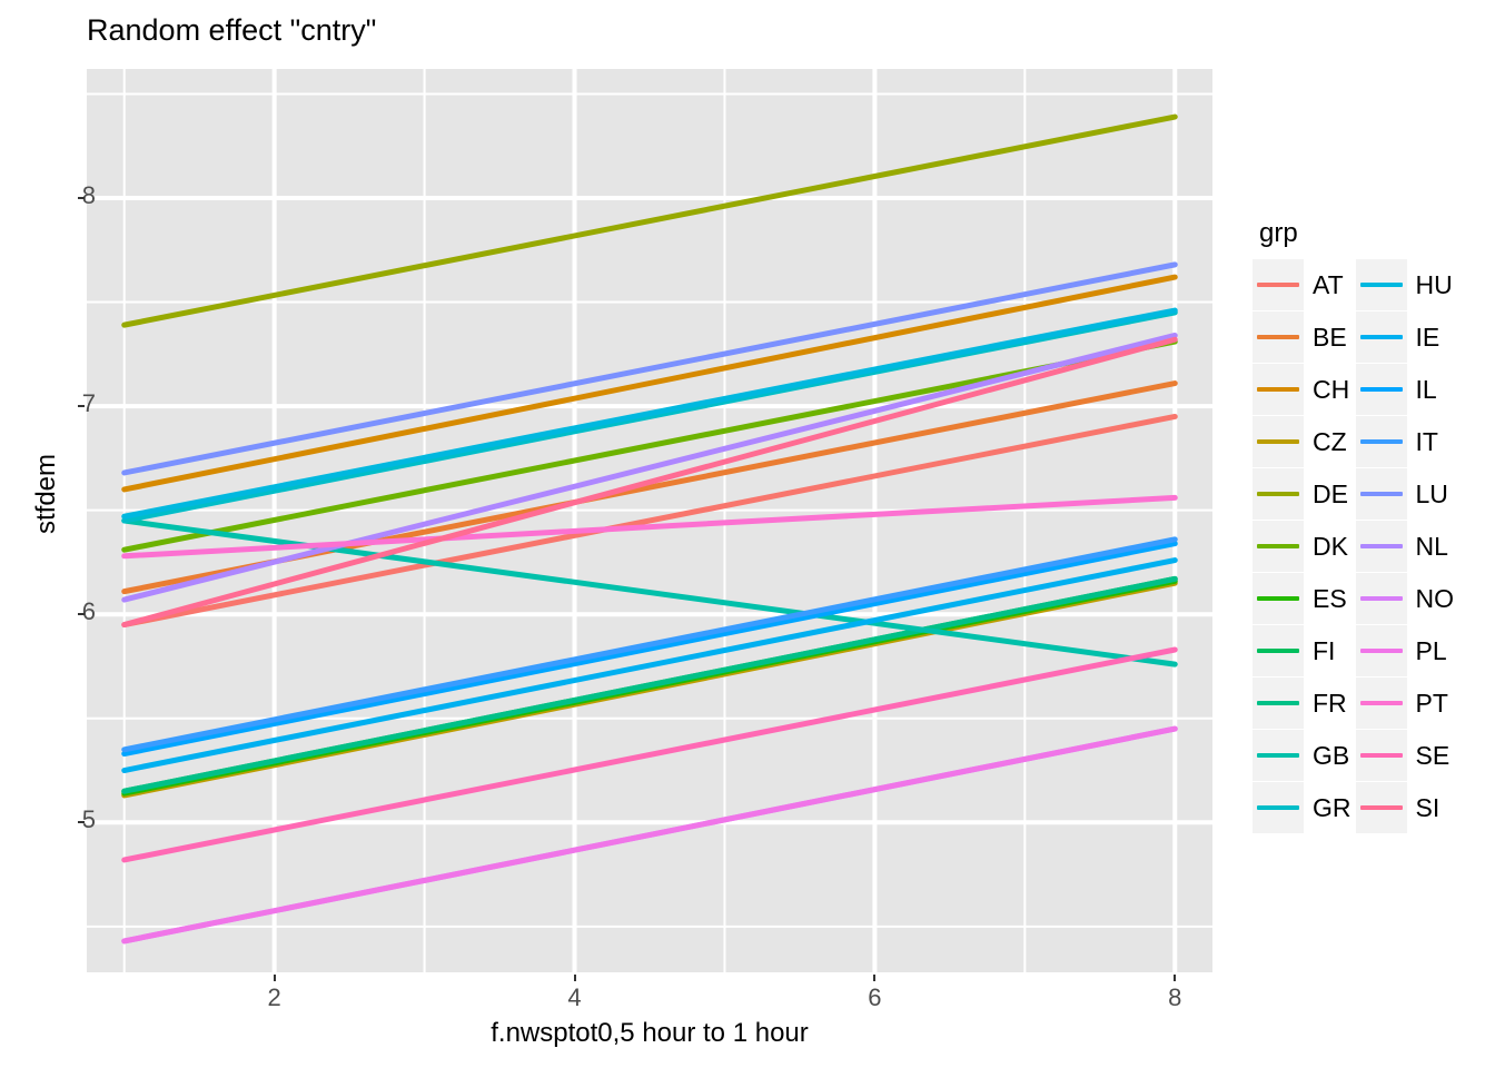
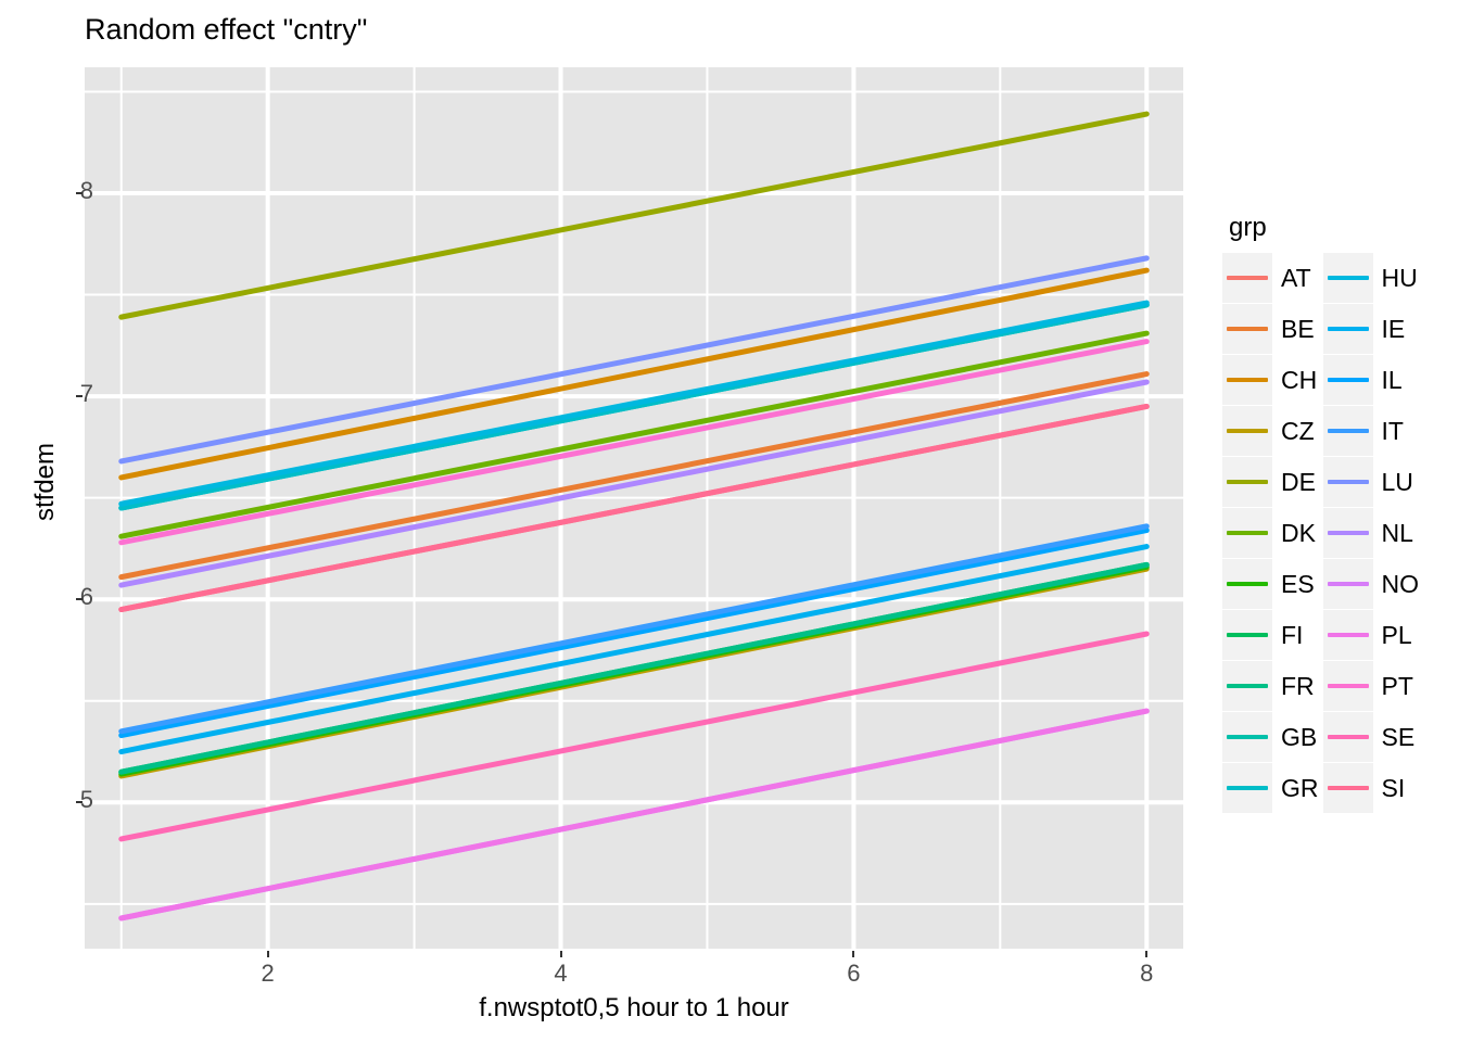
GB/8: 5.76 -> 7.45
NL/8: 7.34 -> 7.07
PT/8: 6.56 -> 7.27
SI/8: 7.32 -> 6.95
